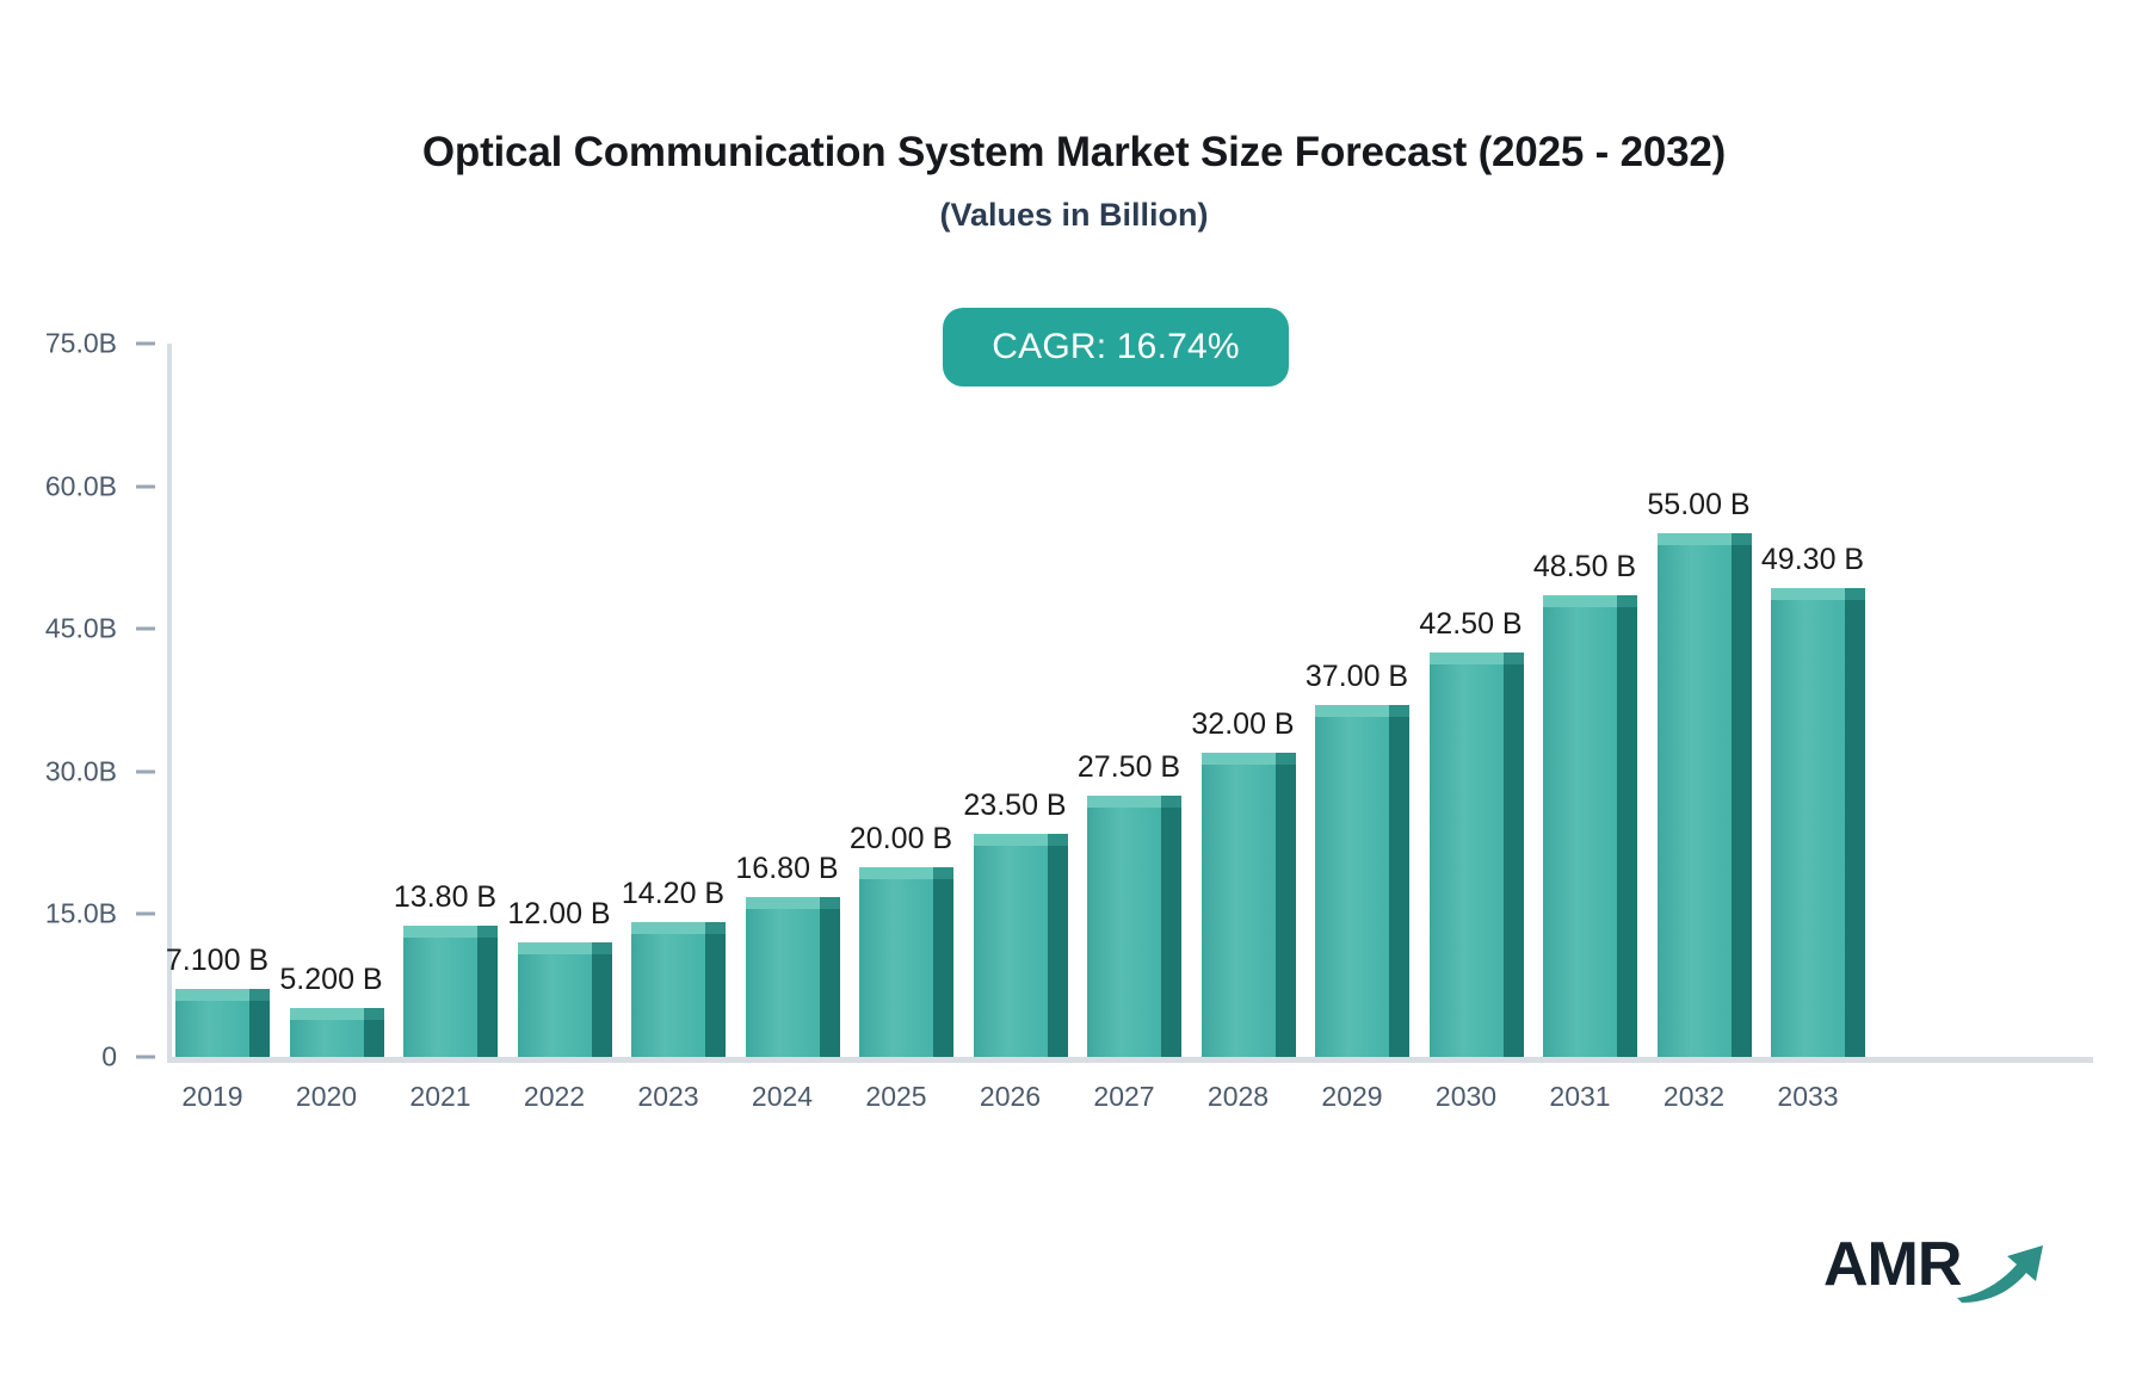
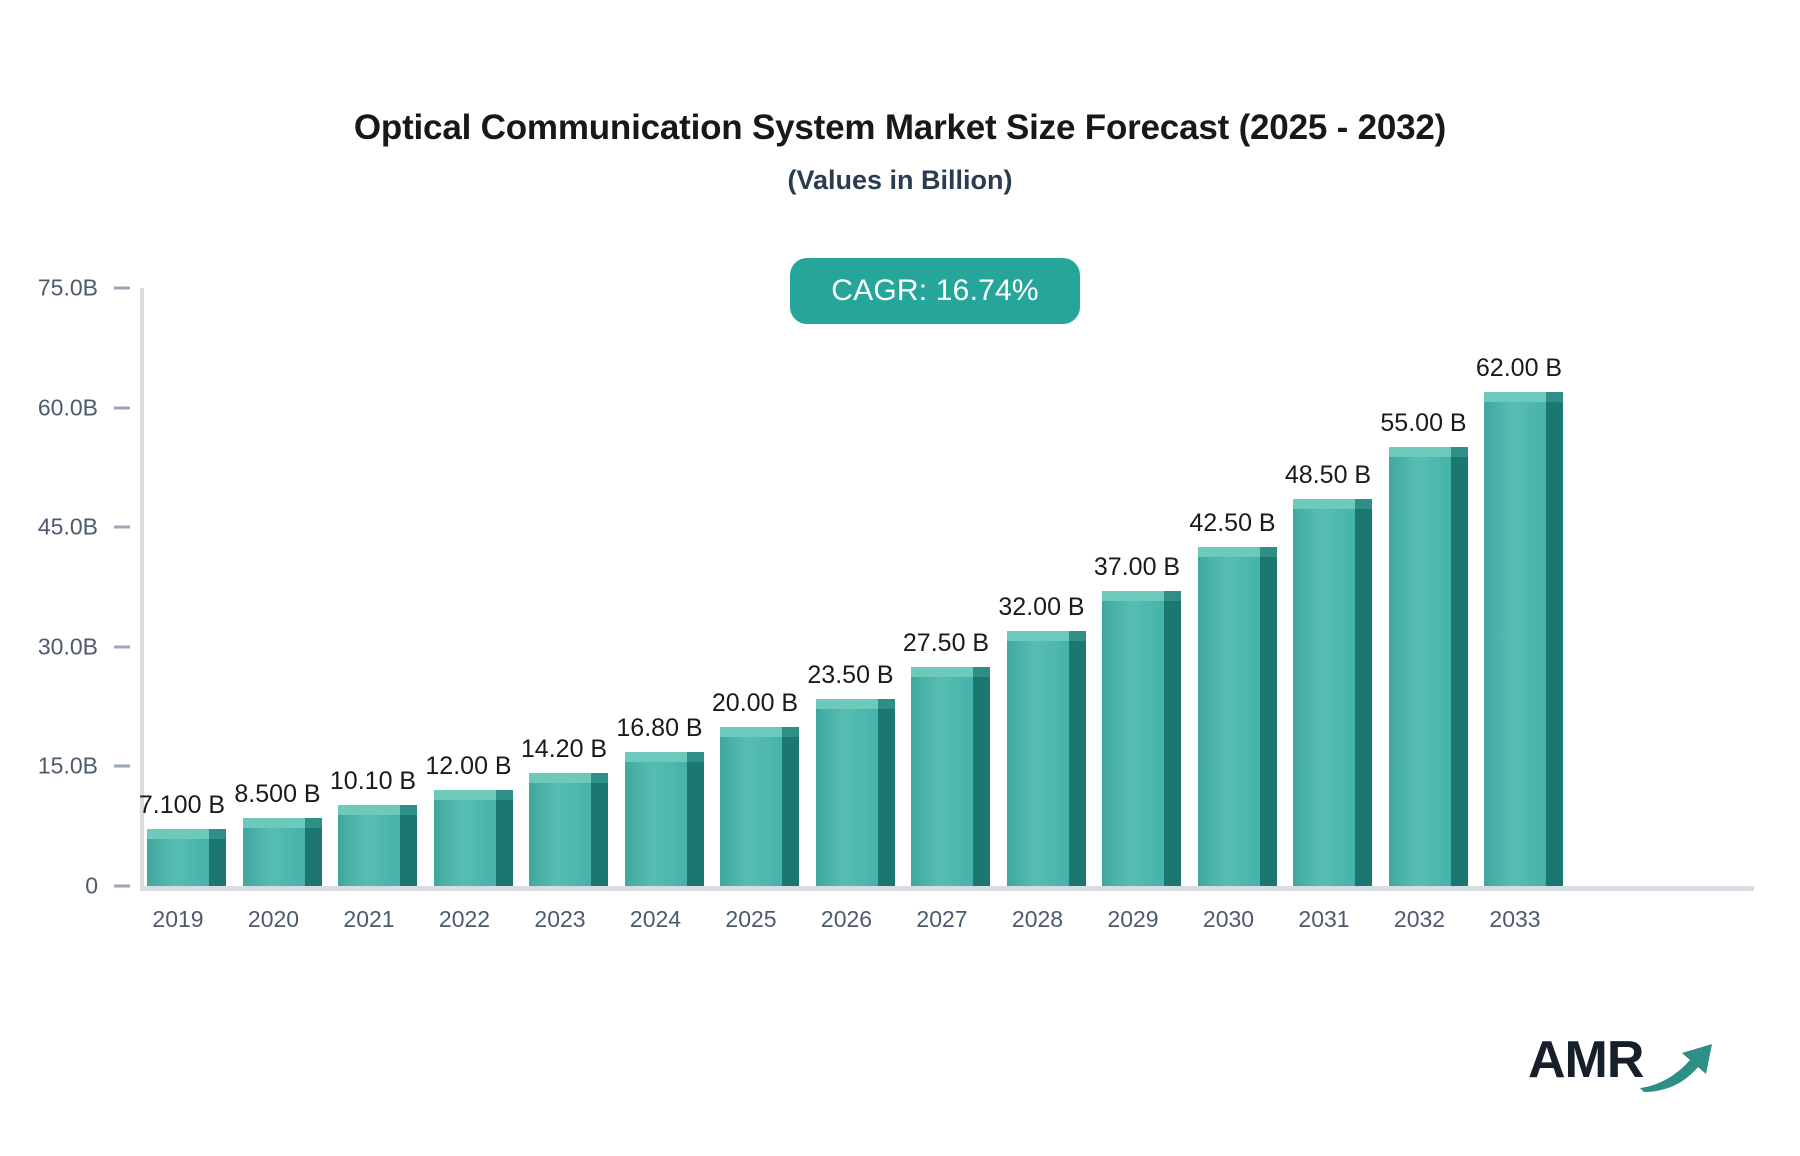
2020: 5.200 -> 8.500
2021: 13.80 -> 10.10
2033: 49.30 -> 62.00
